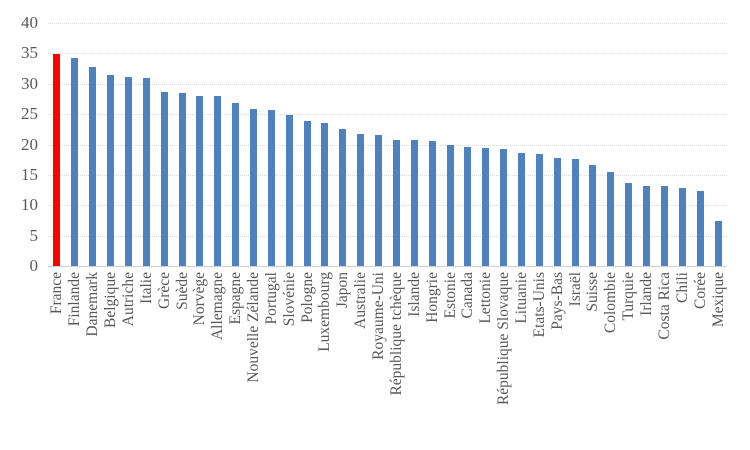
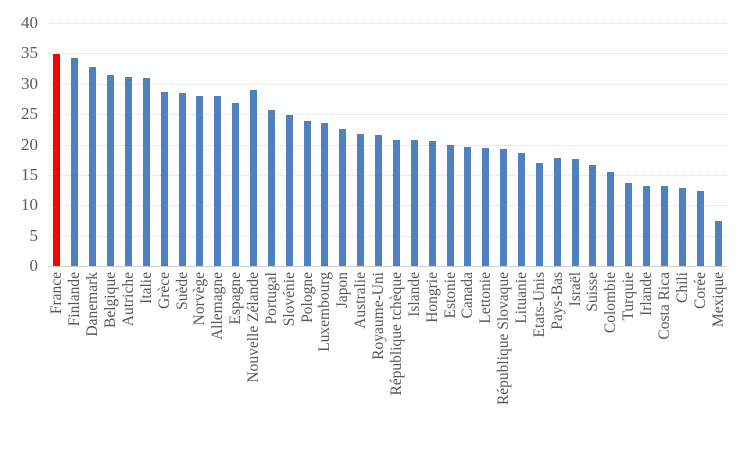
Nouvelle Zélande: 26 -> 29
Etats-Unis: 18 -> 17
